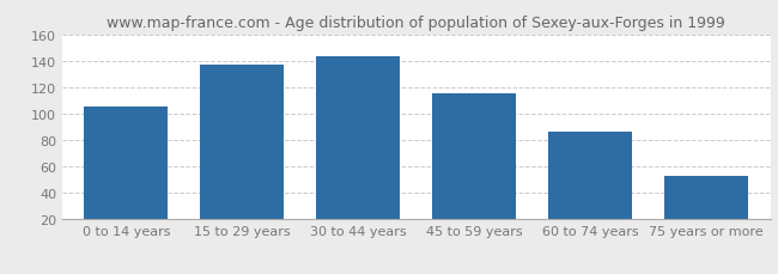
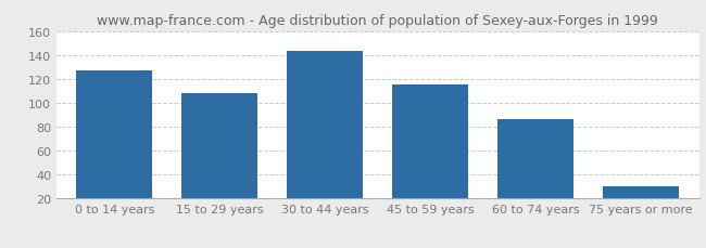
0 to 14 years: 105 -> 127
15 to 29 years: 137 -> 108
75 years or more: 53 -> 30
